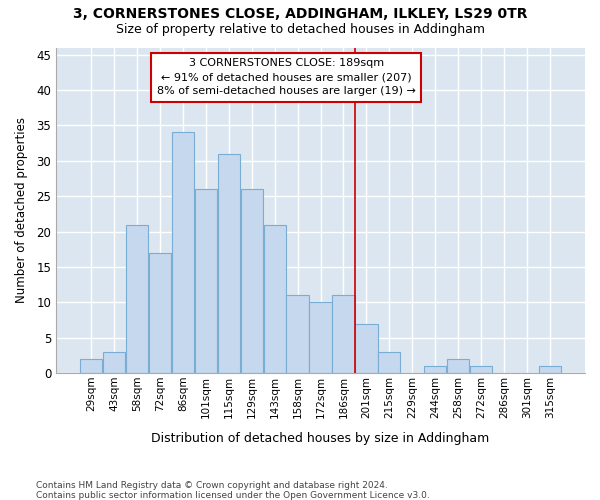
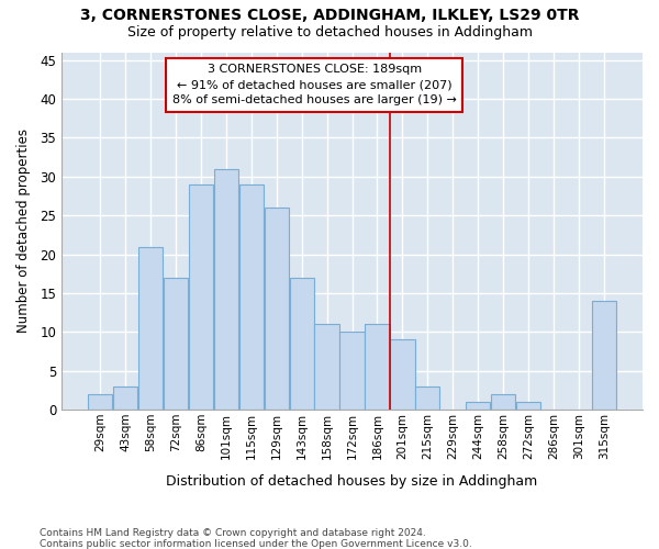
86sqm: 34 -> 29
101sqm: 26 -> 31
115sqm: 31 -> 29
143sqm: 21 -> 17
201sqm: 7 -> 9
315sqm: 1 -> 14
